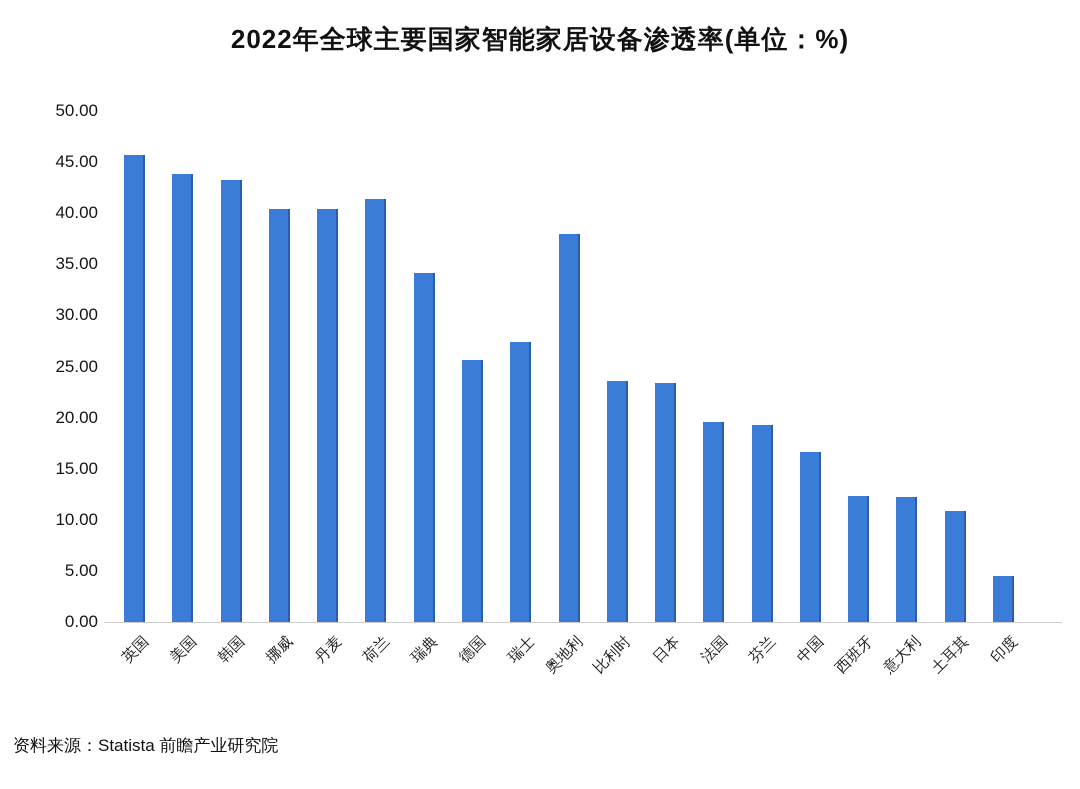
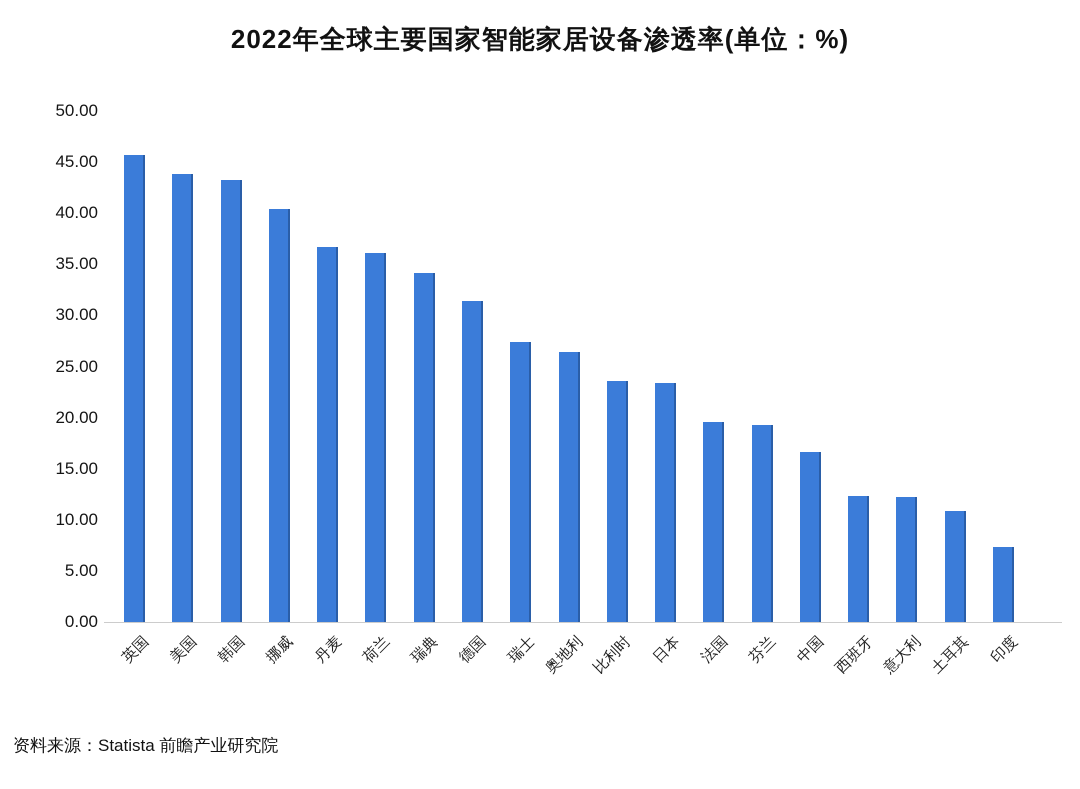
丹麦: 40.4 -> 36.7
荷兰: 41.4 -> 36.1
德国: 25.6 -> 31.4
奥地利: 38.0 -> 26.4
印度: 4.5 -> 7.3
